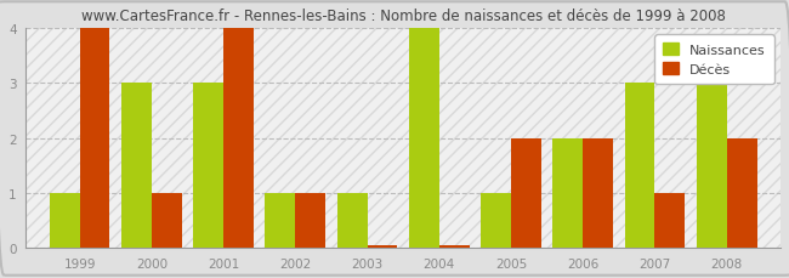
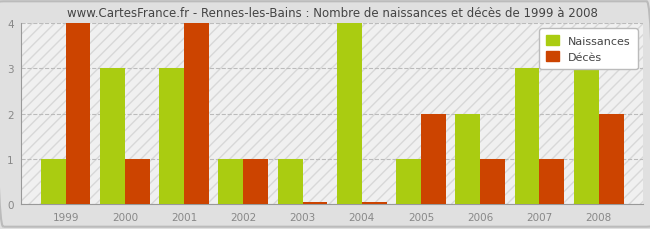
Décès/2006: 2.00 -> 1.00
